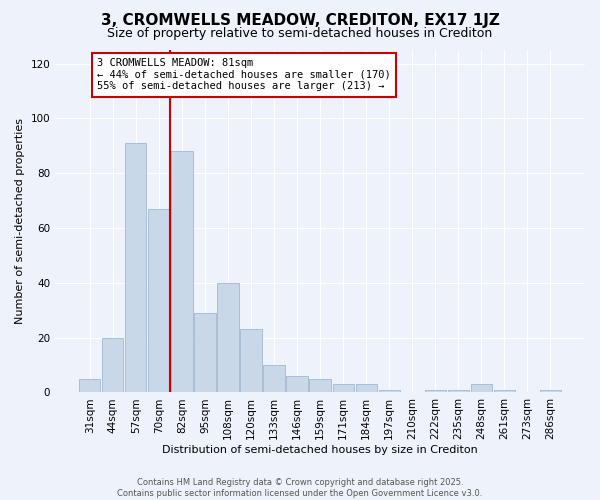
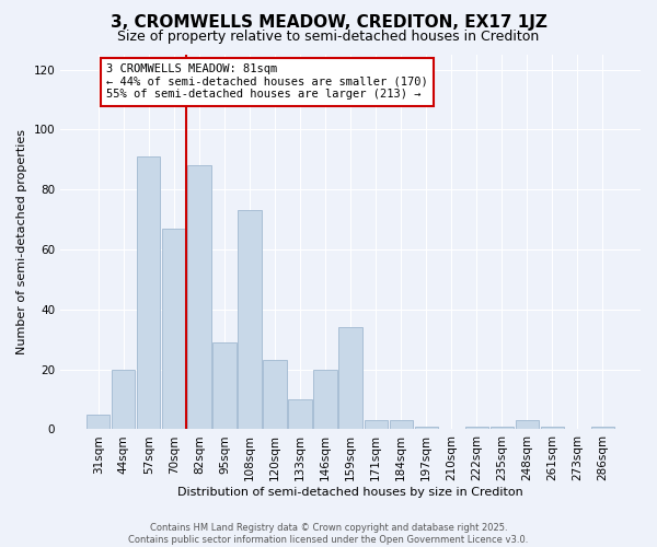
108sqm: 40 -> 73
146sqm: 6 -> 20
159sqm: 5 -> 34
